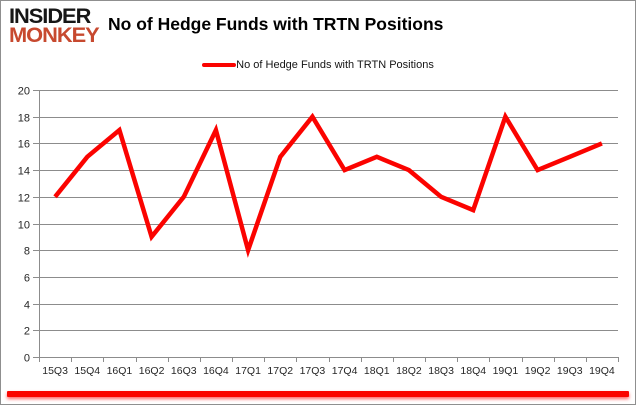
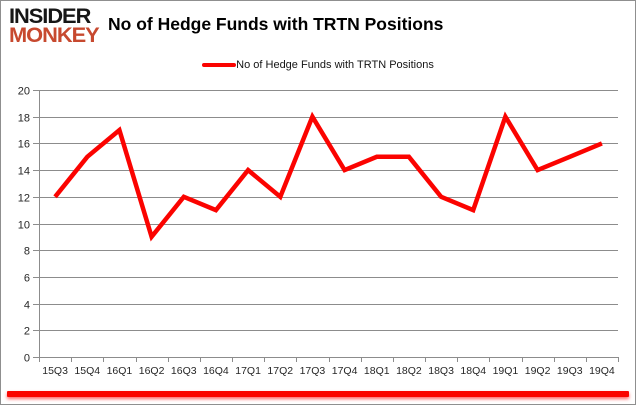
16Q4: 17 -> 11
17Q1: 8 -> 14
17Q2: 15 -> 12
18Q2: 14 -> 15
